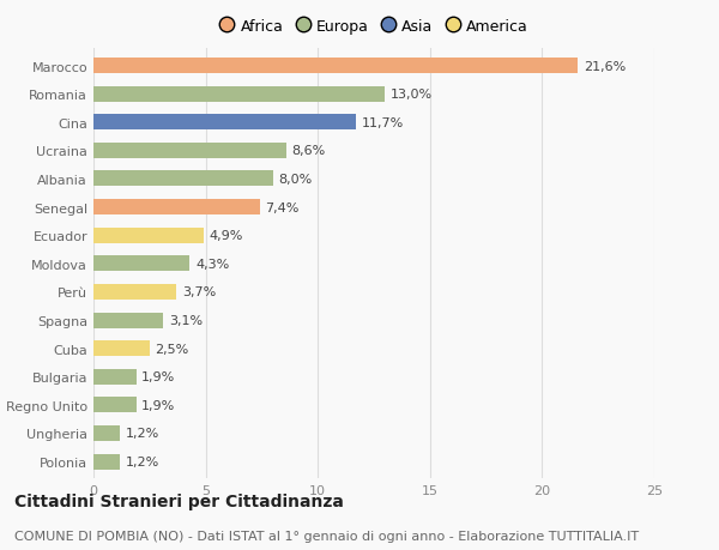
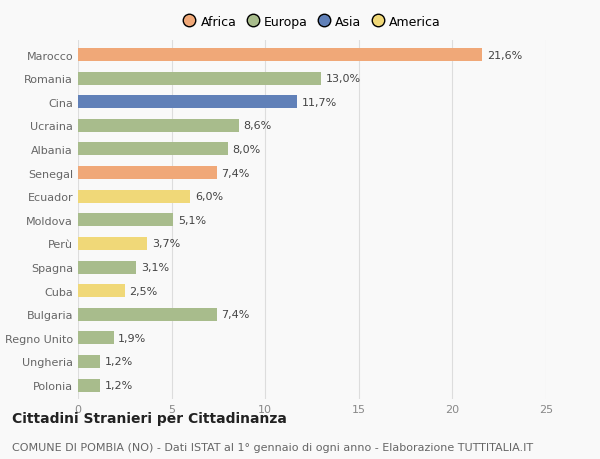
Ecuador: 4,9% -> 6,0%
Moldova: 4,3% -> 5,1%
Bulgaria: 1,9% -> 7,4%
